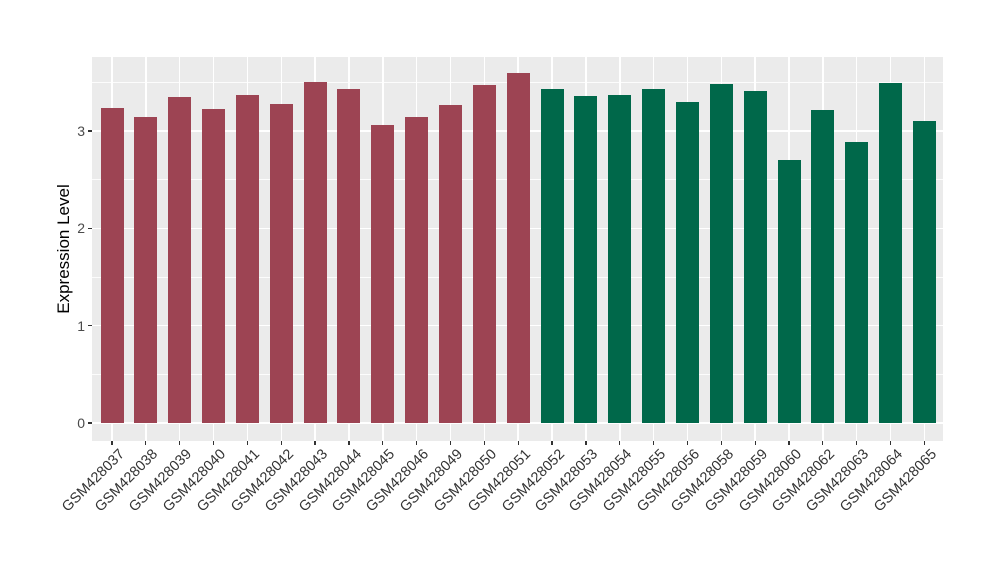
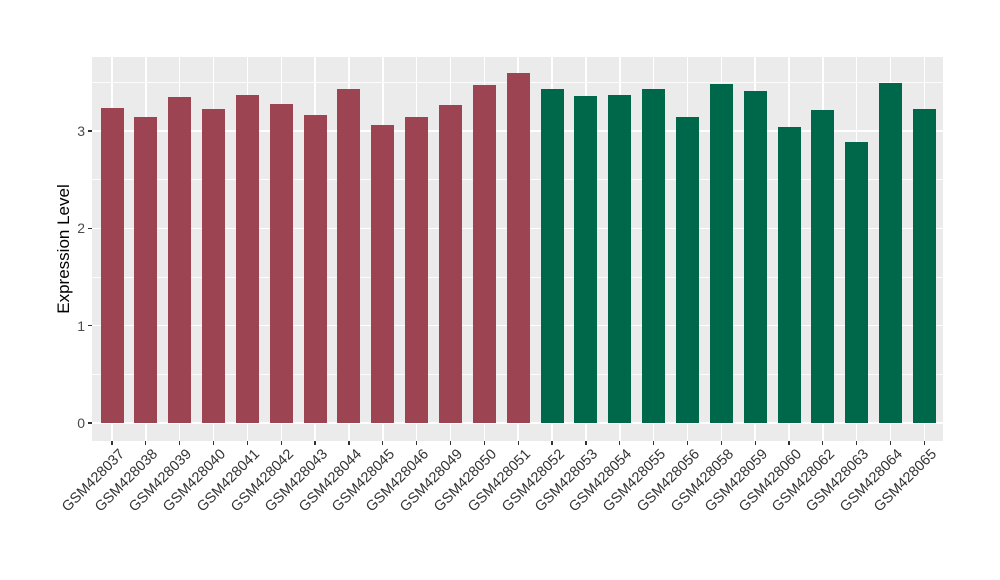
GSM428043: 3.5 -> 3.2
GSM428056: 3.3 -> 3.1
GSM428060: 2.7 -> 3.0
GSM428065: 3.1 -> 3.2
